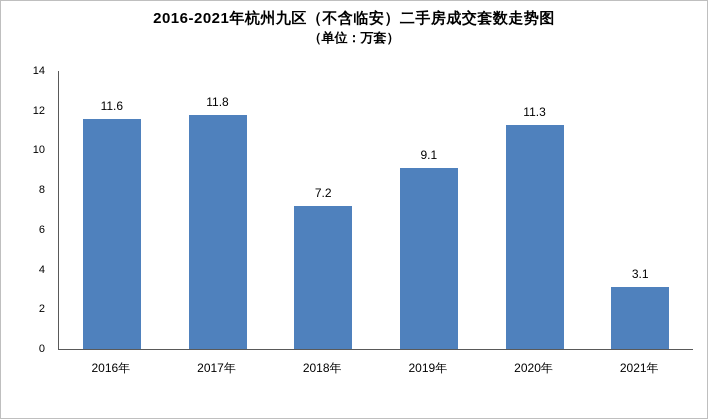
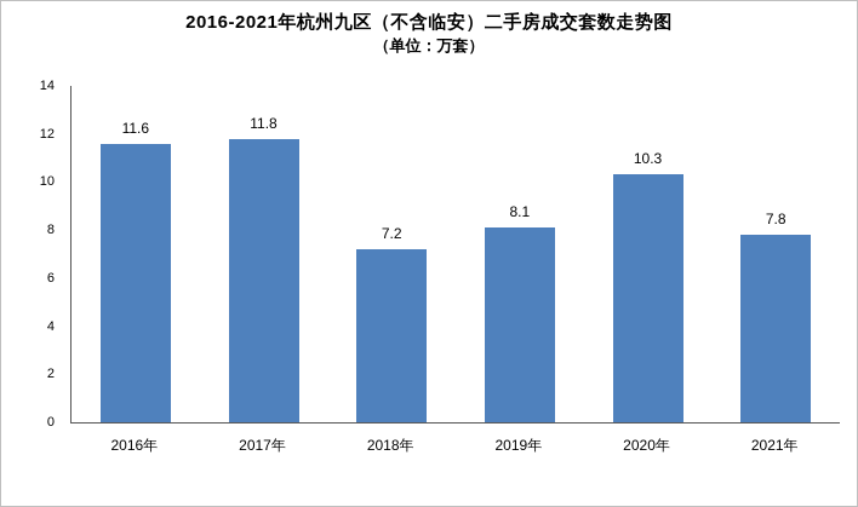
2019年: 9.1 -> 8.1
2020年: 11.3 -> 10.3
2021年: 3.1 -> 7.8
